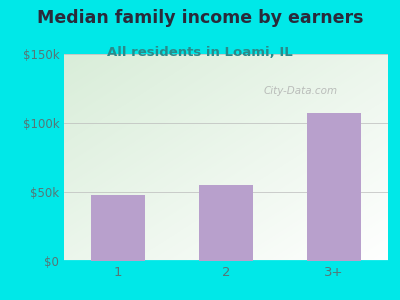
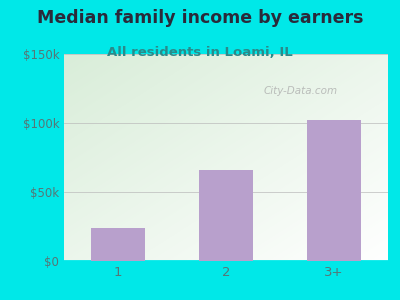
1: $48k -> $24k
2: $55k -> $66k
3+: $107k -> $102k
